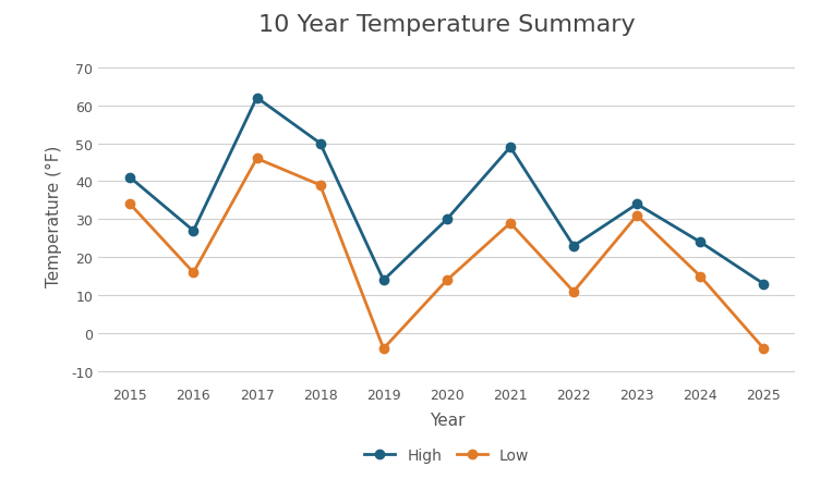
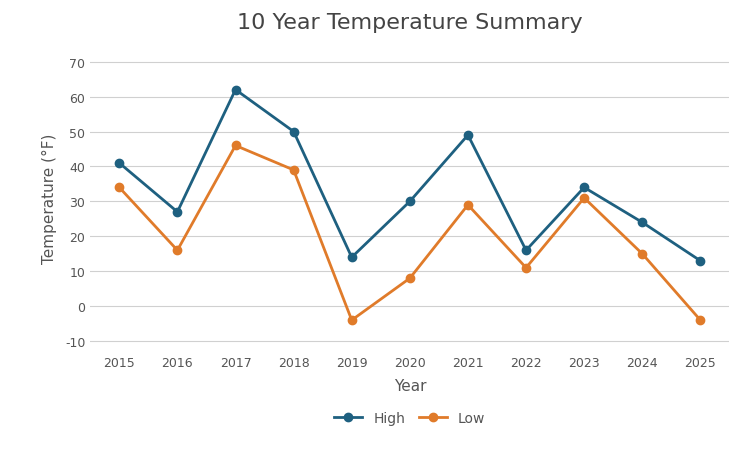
Low/2020: 14 -> 8
High/2022: 23 -> 16
